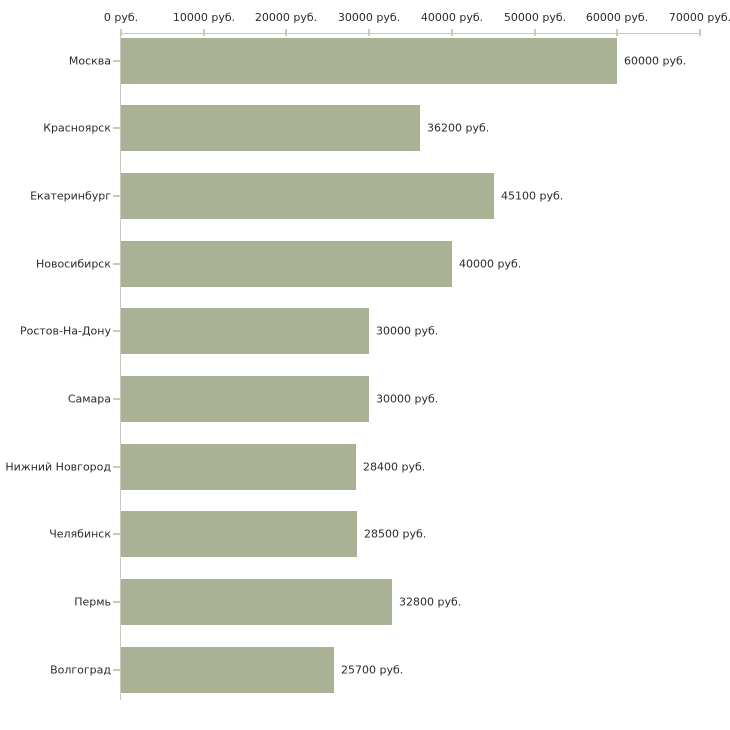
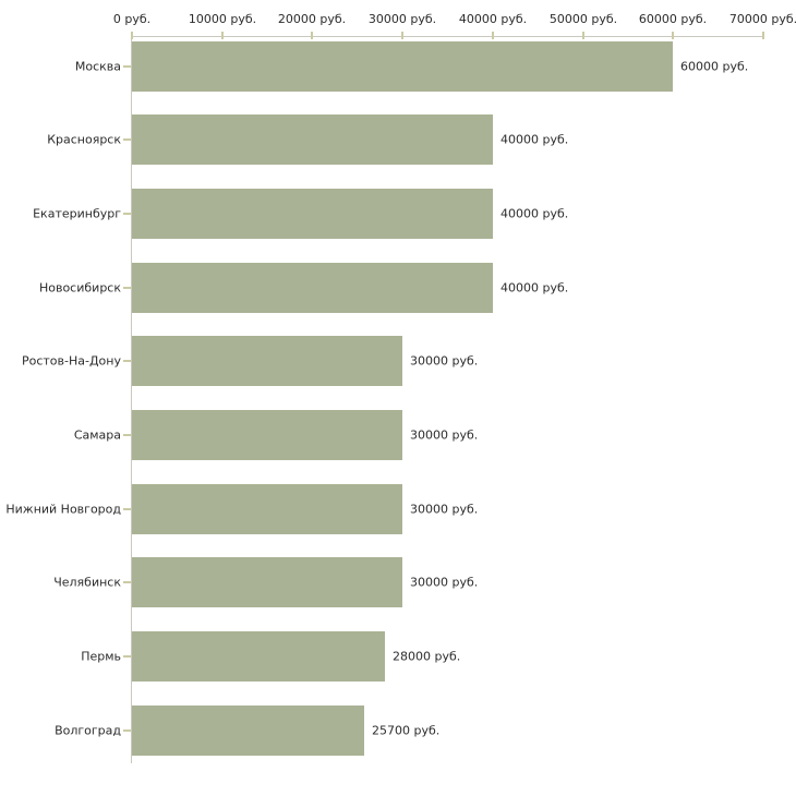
Красноярск: 36200 -> 40000
Екатеринбург: 45100 -> 40000
Нижний Новгород: 28400 -> 30000
Челябинск: 28500 -> 30000
Пермь: 32800 -> 28000
